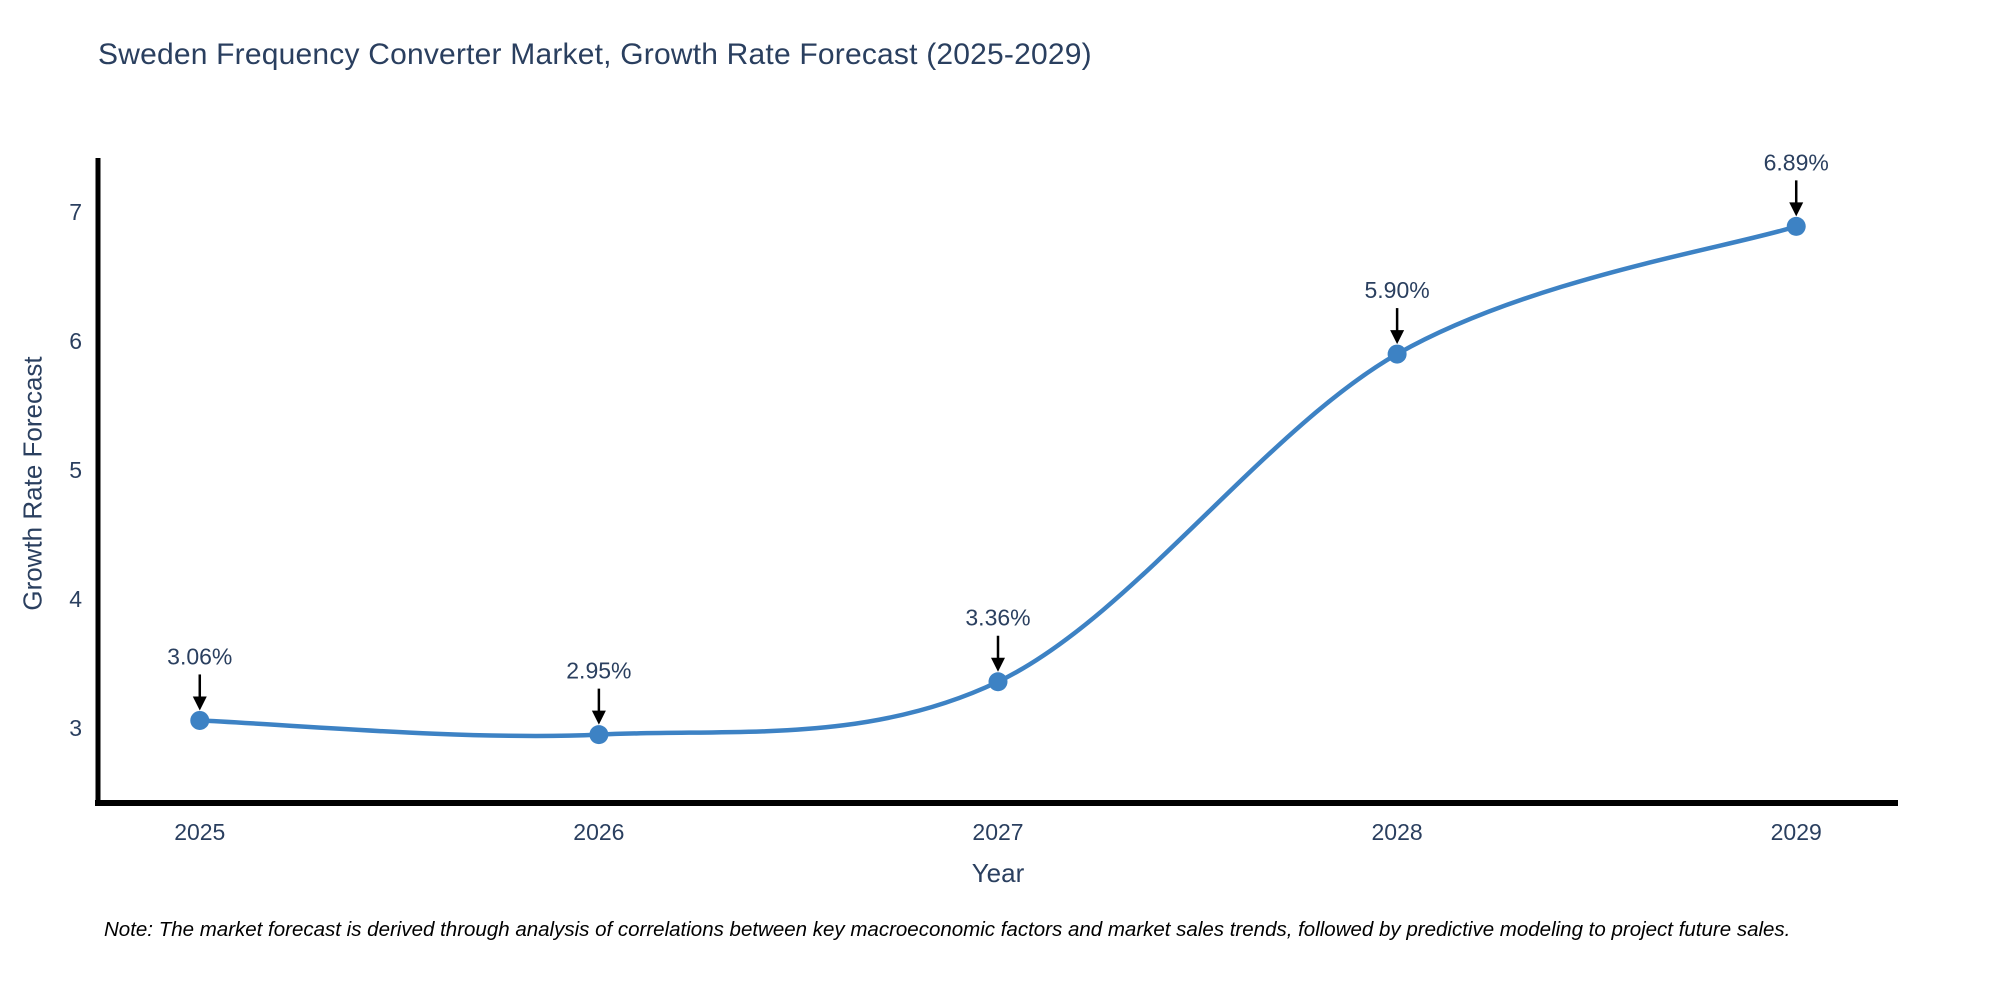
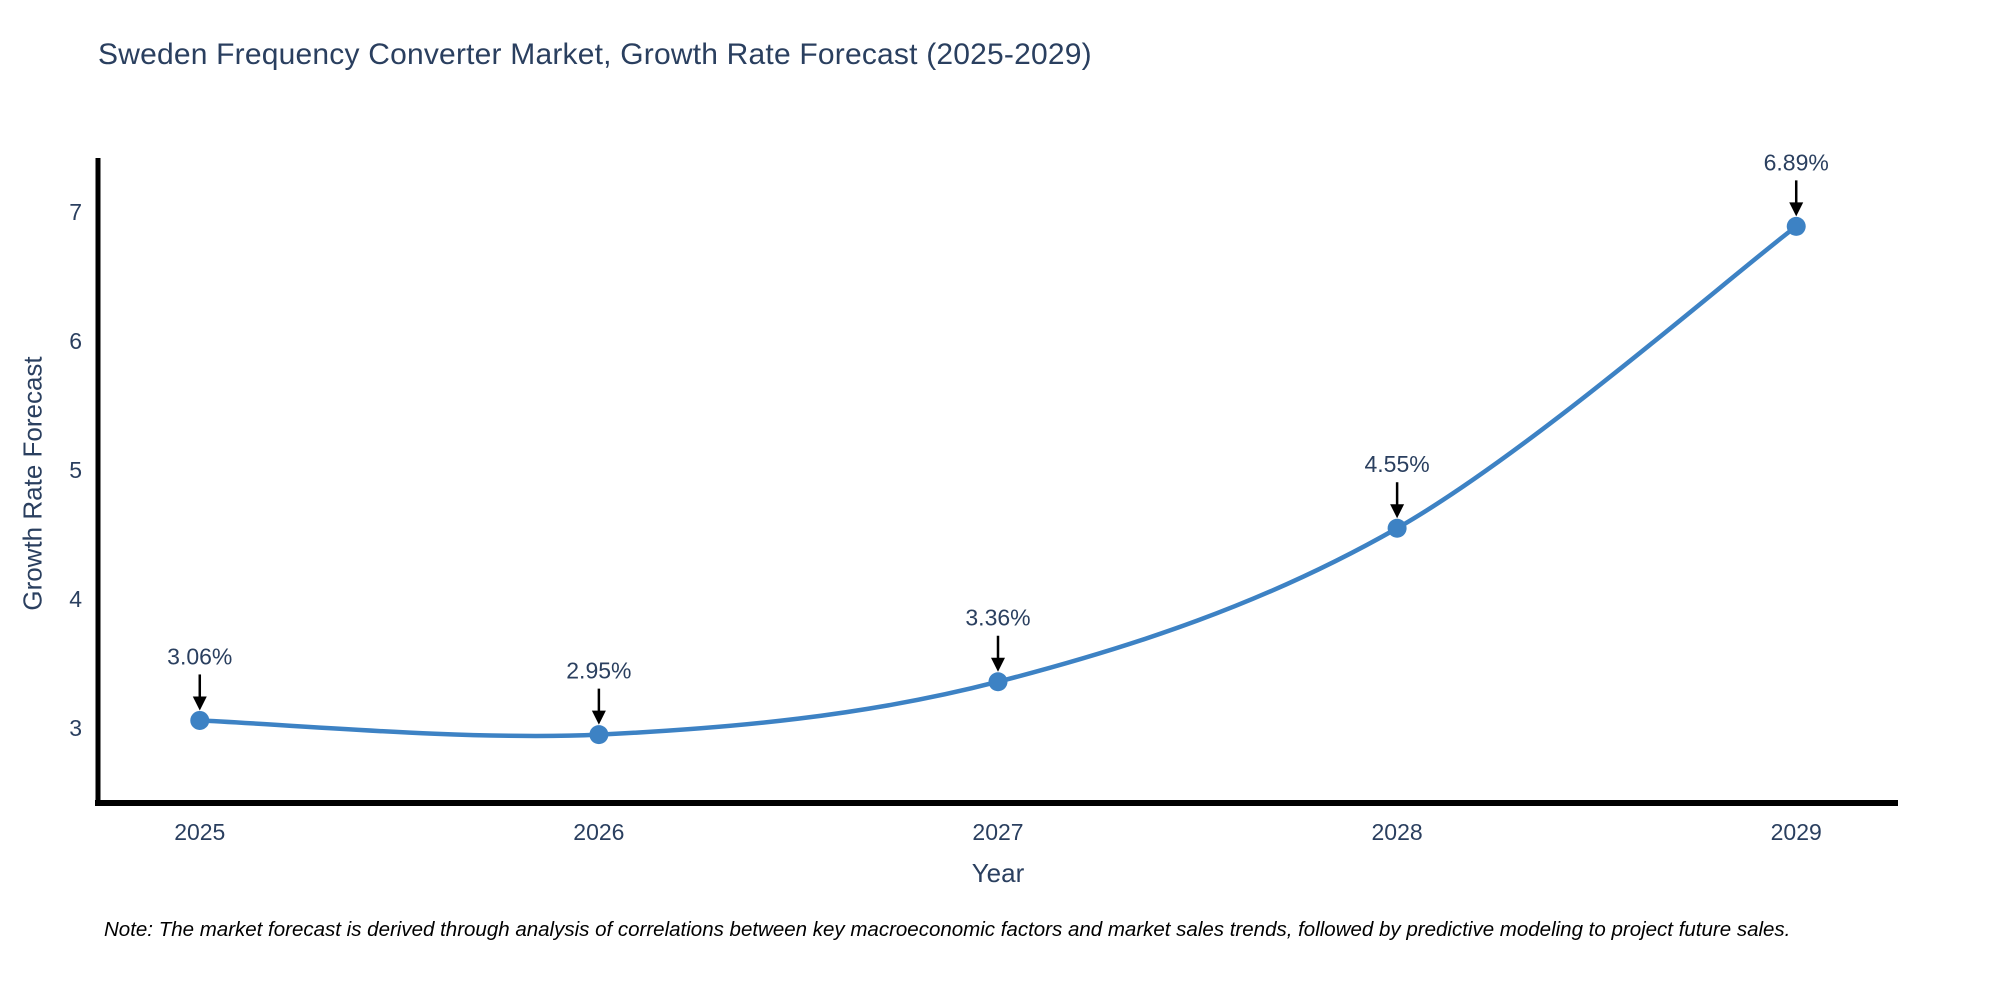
2028: 5.90% -> 4.55%
